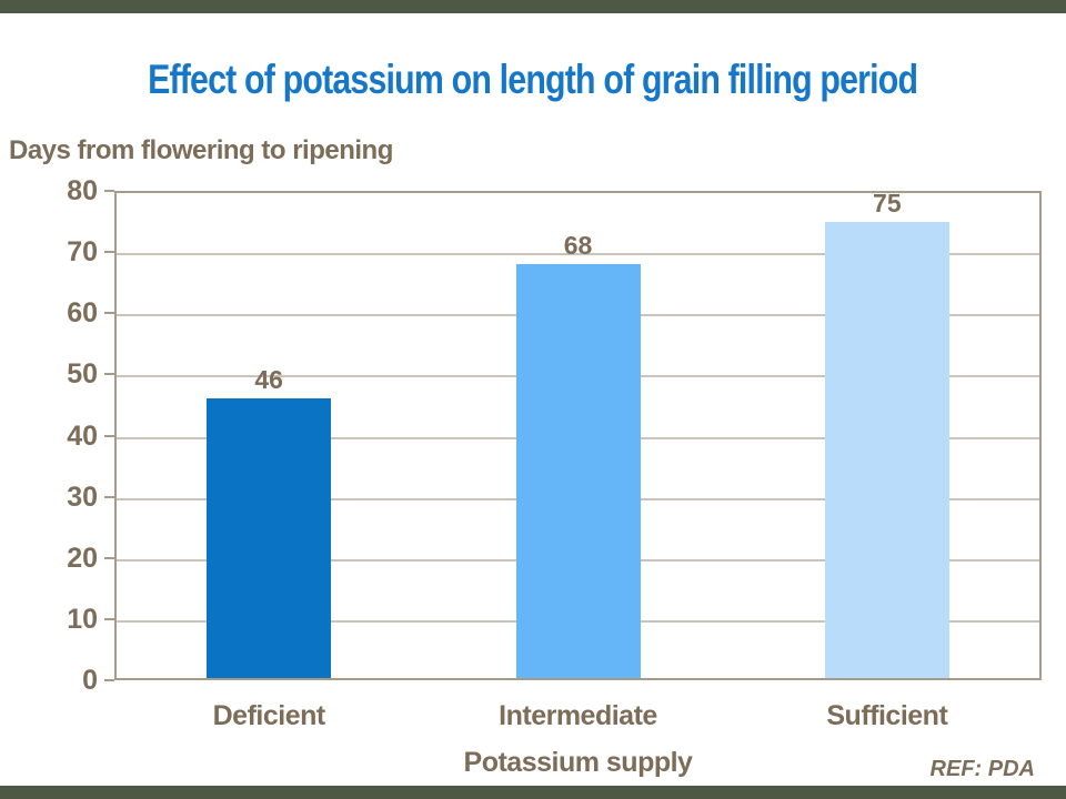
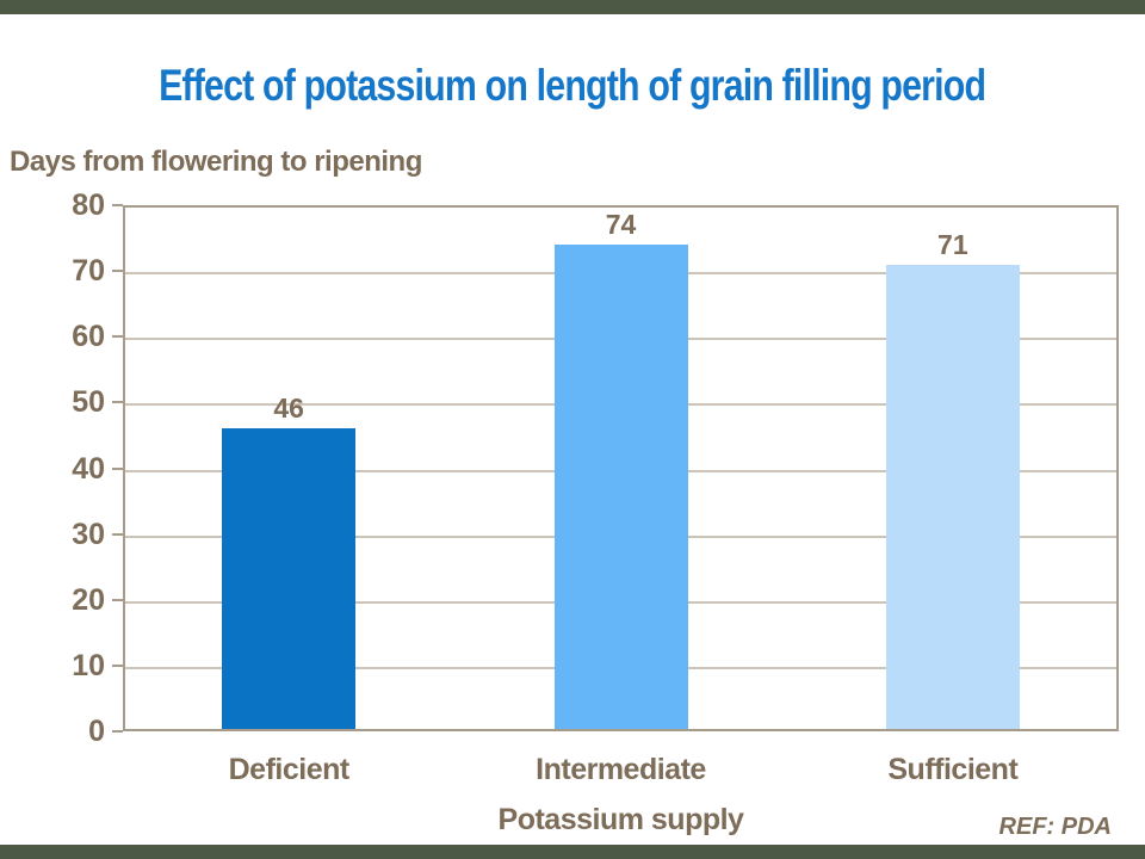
Intermediate: 68 -> 74
Sufficient: 75 -> 71
